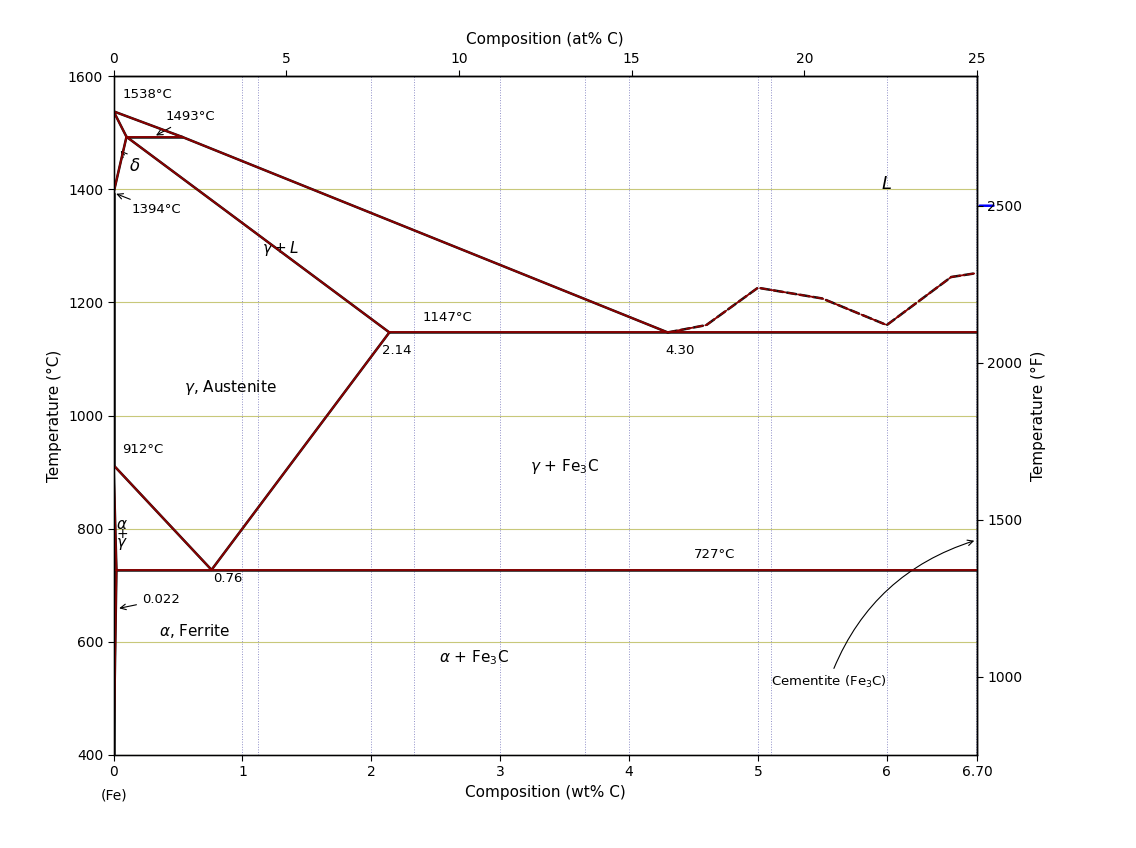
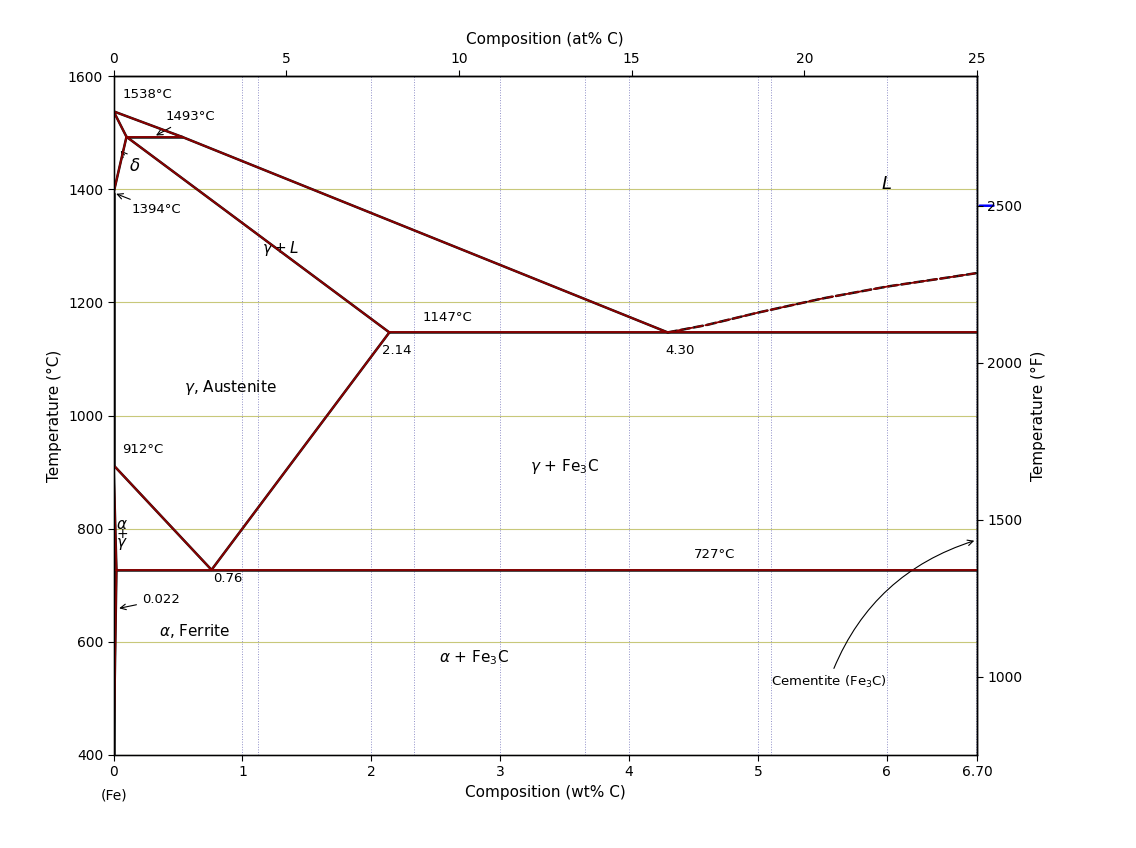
5: 1226 -> 1182
6: 1160 -> 1228
